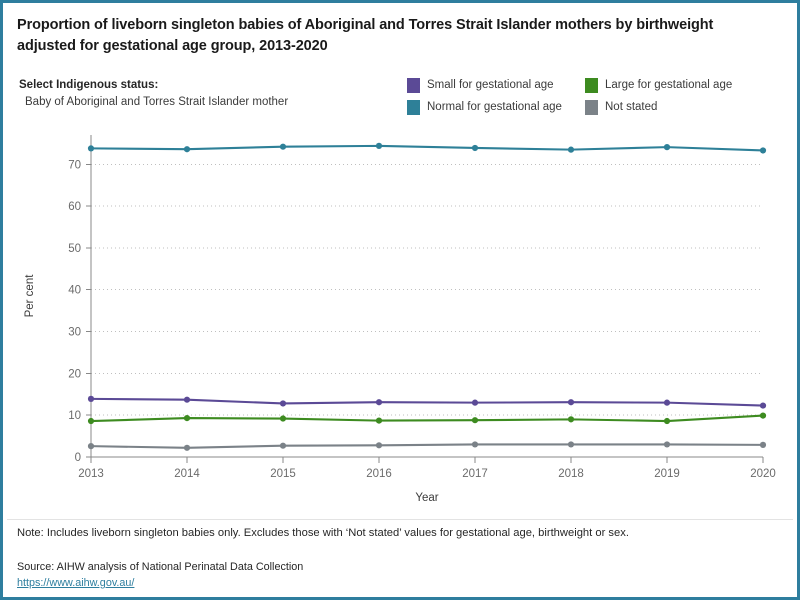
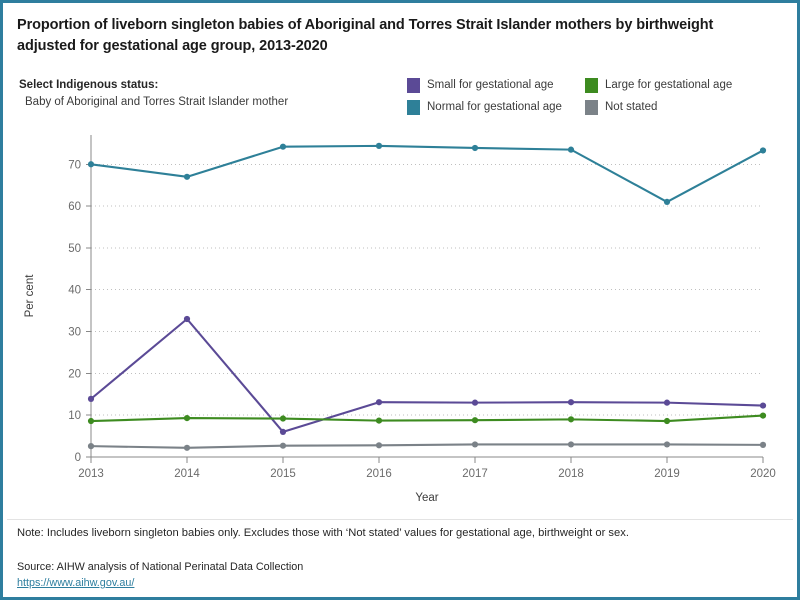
Normal for gestational age/2013: 74 -> 70
Small for gestational age/2014: 14 -> 33
Normal for gestational age/2014: 74 -> 67
Small for gestational age/2015: 13 -> 6
Normal for gestational age/2019: 74 -> 61
